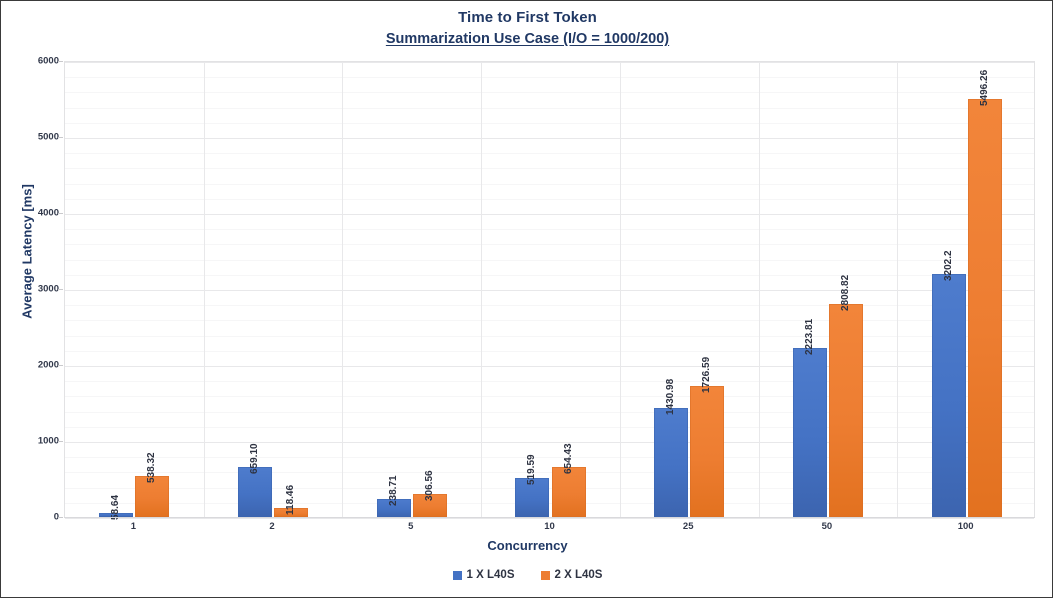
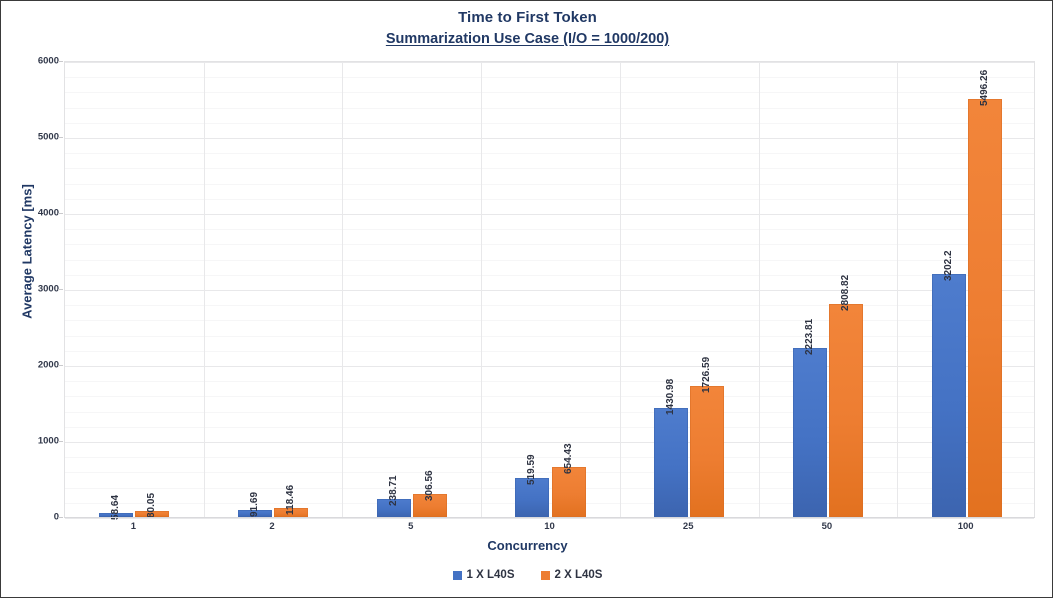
2 X L40S/1: 538.32 -> 80.05
1 X L40S/2: 659.10 -> 91.69
